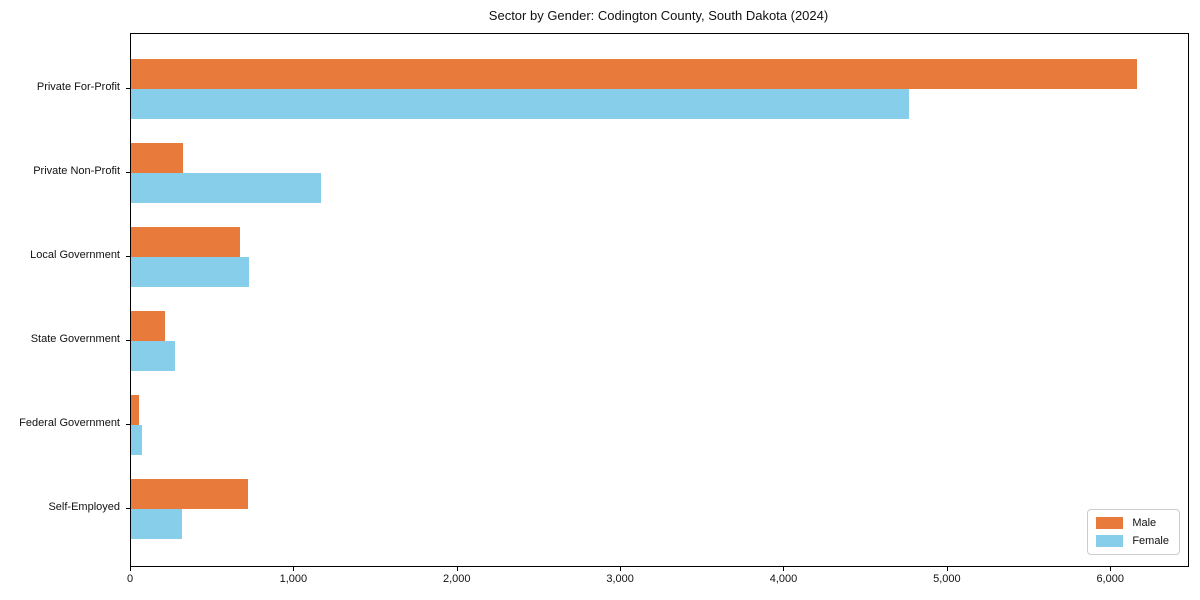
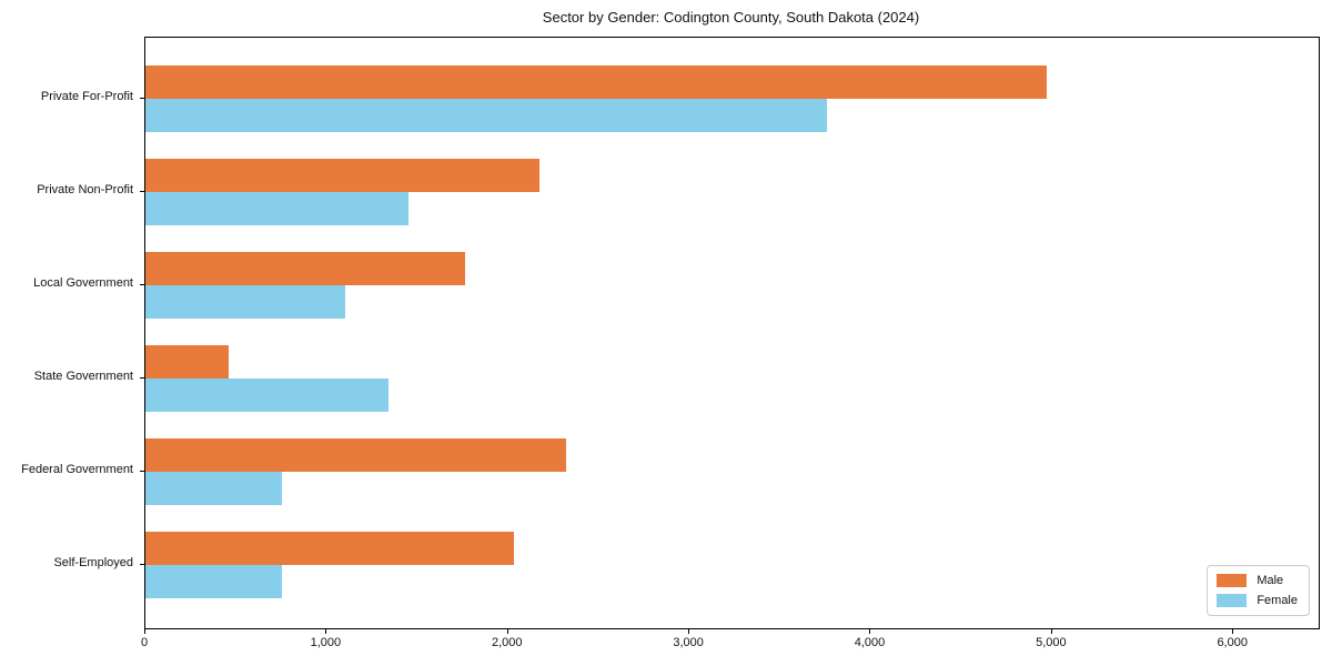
Male/Private For-Profit: 6160 -> 4970
Female/Private For-Profit: 4760 -> 3760
Male/Private Non-Profit: 320 -> 2170
Female/Private Non-Profit: 1160 -> 1450
Male/Local Government: 670 -> 1760
Female/Local Government: 720 -> 1100
Male/State Government: 210 -> 460
Female/State Government: 270 -> 1340
Male/Federal Government: 50 -> 2320
Female/Federal Government: 60 -> 750
Male/Self-Employed: 720 -> 2030
Female/Self-Employed: 310 -> 750
